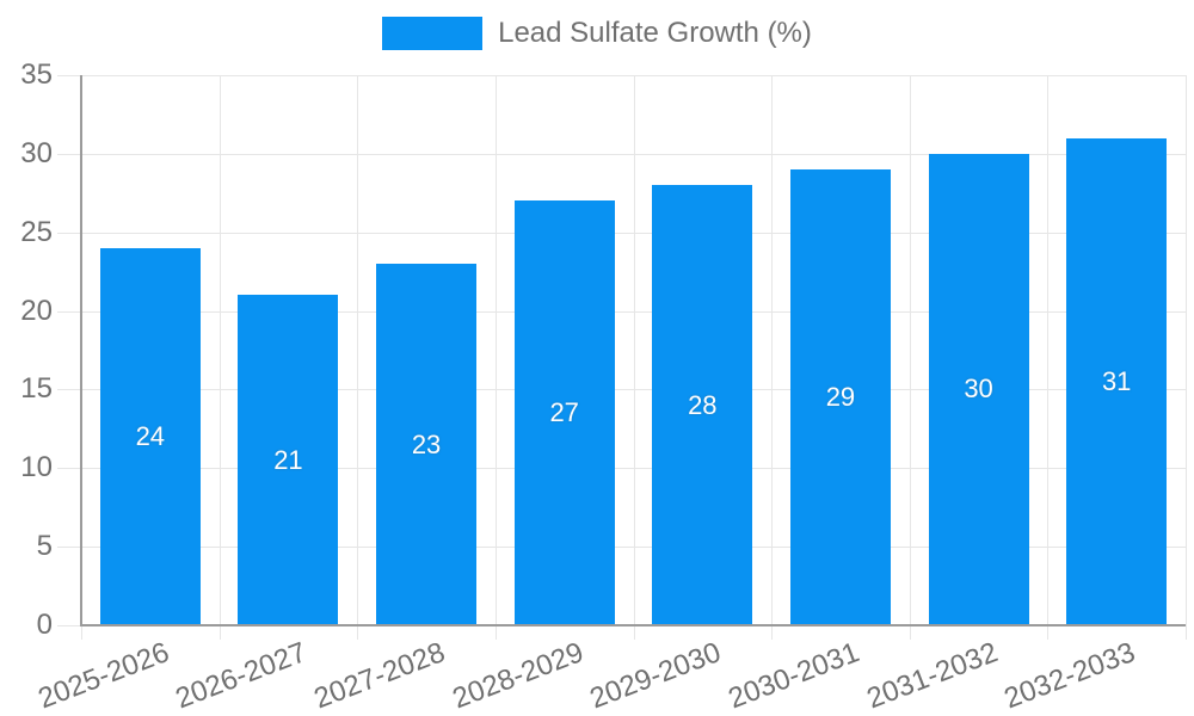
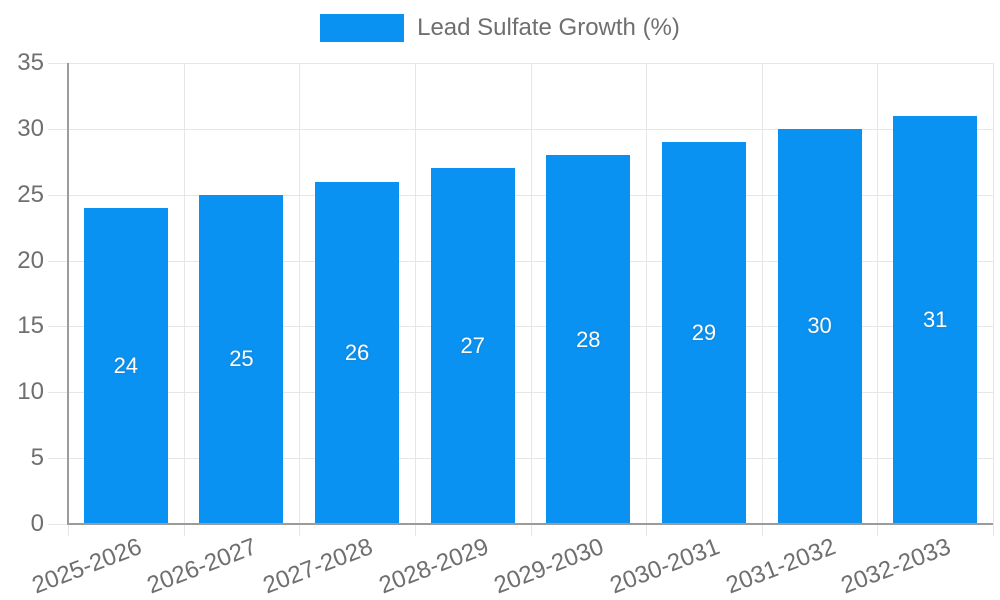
2026-2027: 21 -> 25
2027-2028: 23 -> 26
